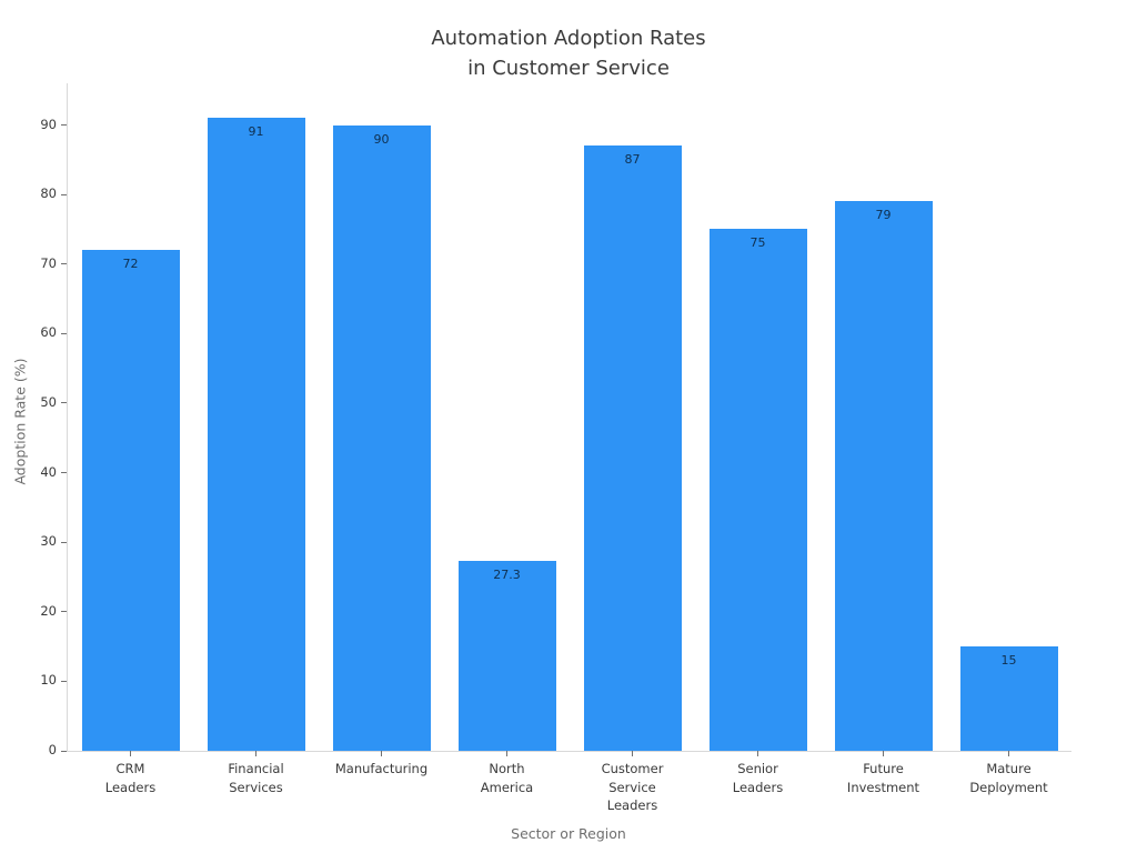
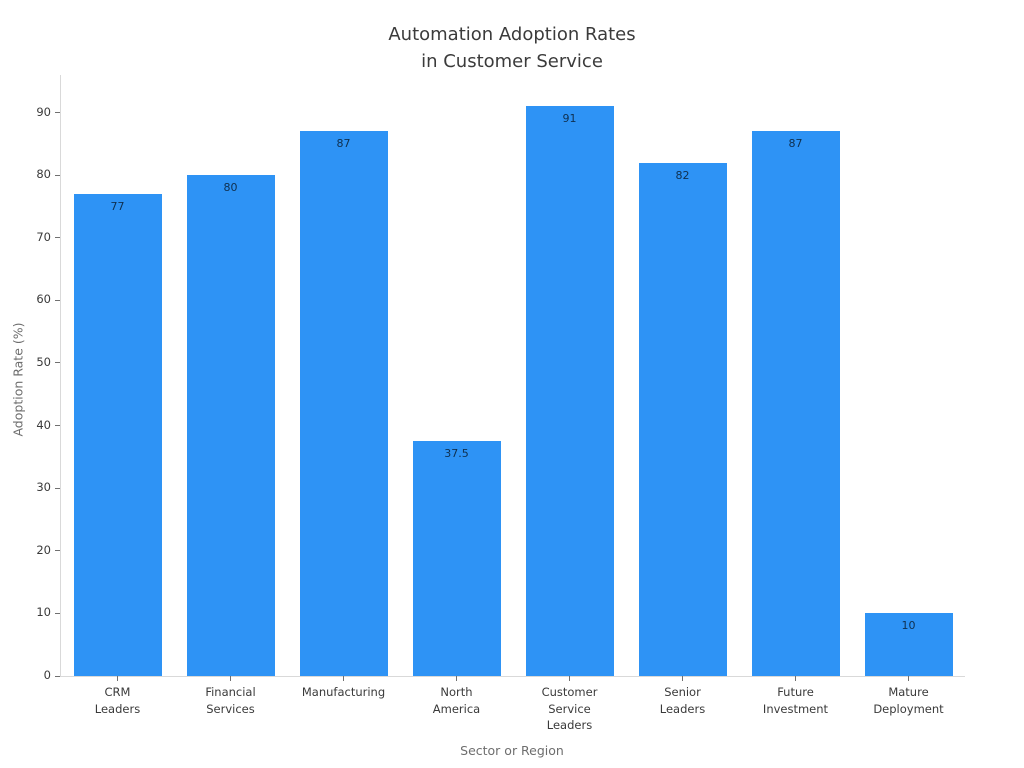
CRM Leaders: 72 -> 77
Financial Services: 91 -> 80
Manufacturing: 90 -> 87
North America: 27.3 -> 37.5
Customer Service Leaders: 87 -> 91
Senior Leaders: 75 -> 82
Future Investment: 79 -> 87
Mature Deployment: 15 -> 10
